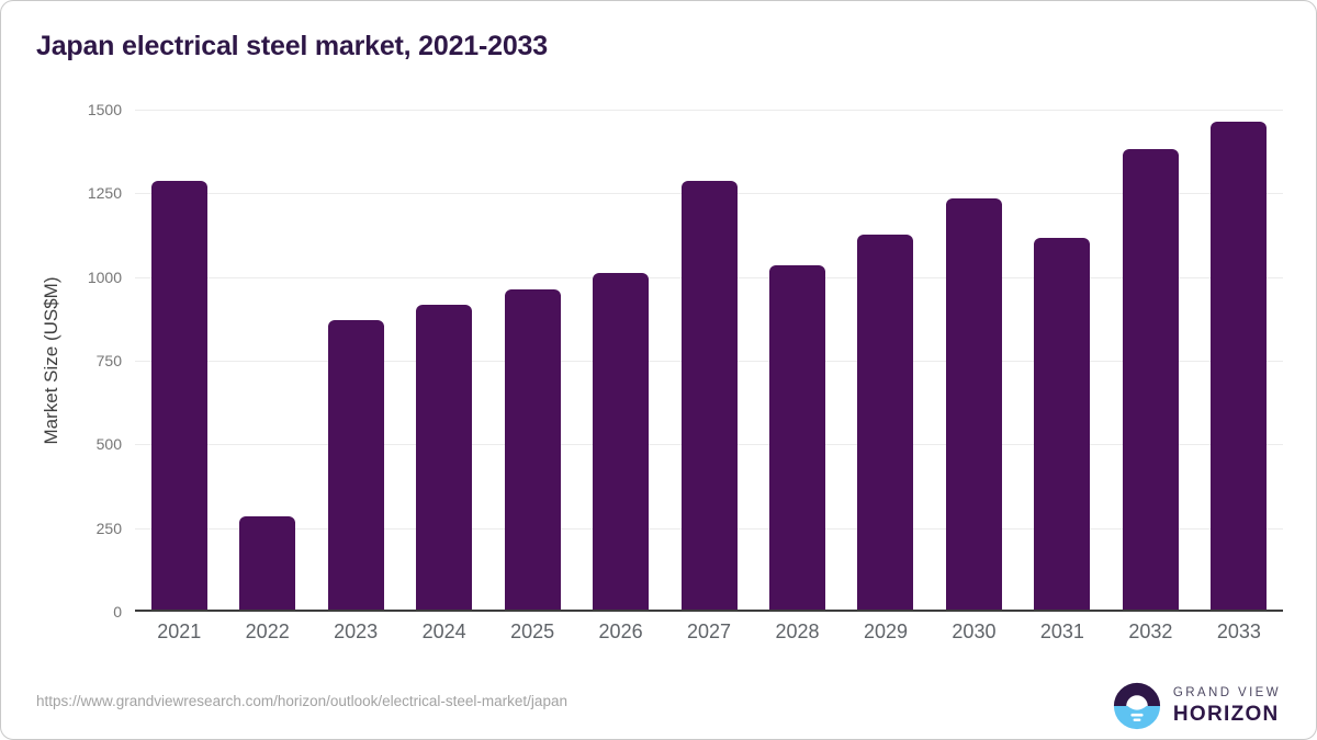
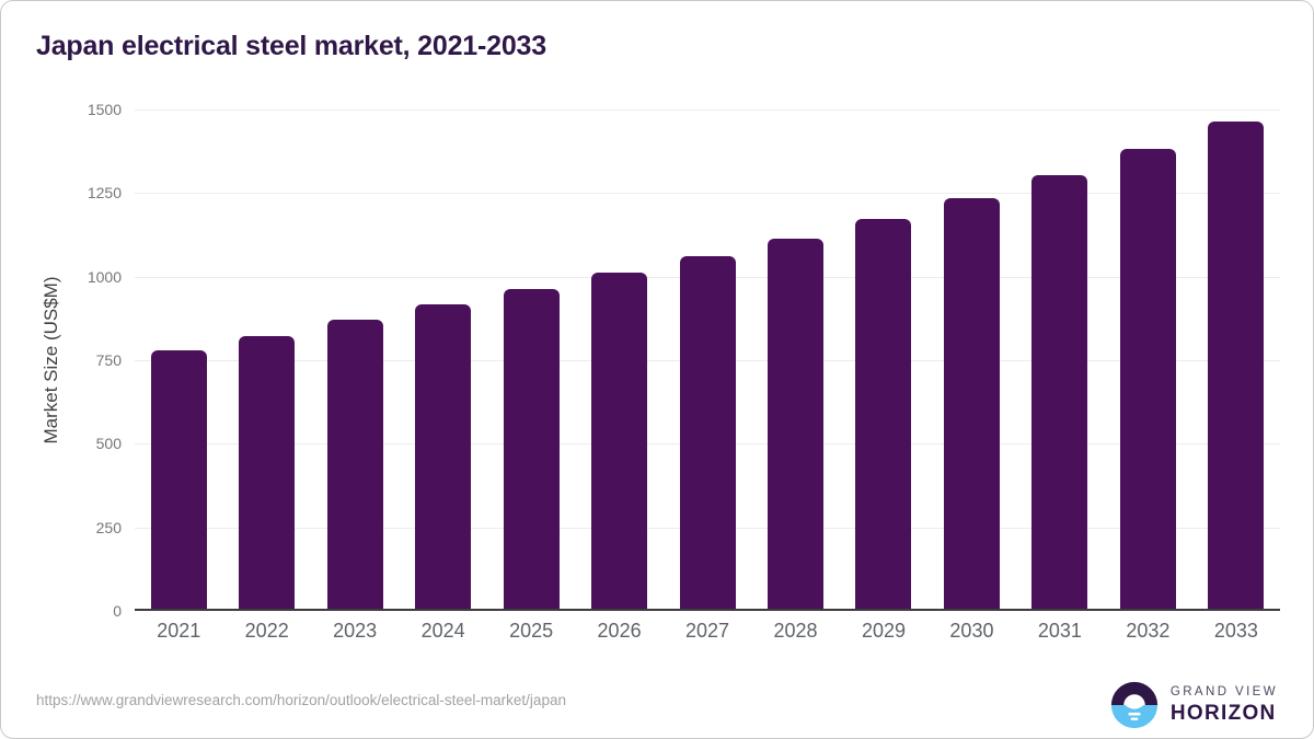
2021: 1280 -> 770
2022: 280 -> 820
2027: 1280 -> 1060
2028: 1030 -> 1110
2029: 1120 -> 1170
2031: 1110 -> 1300
